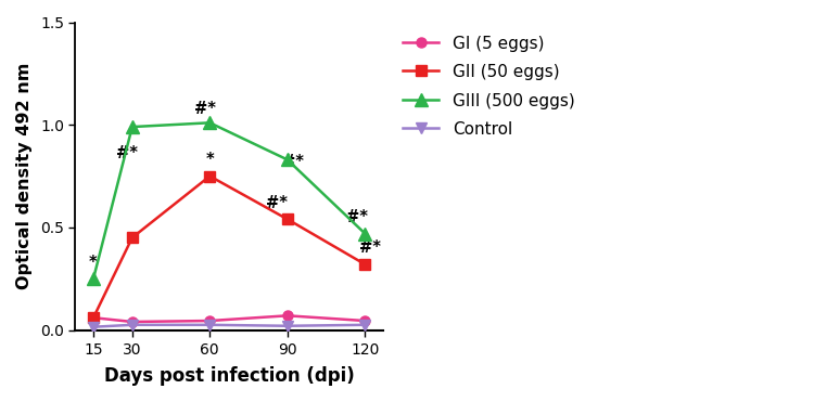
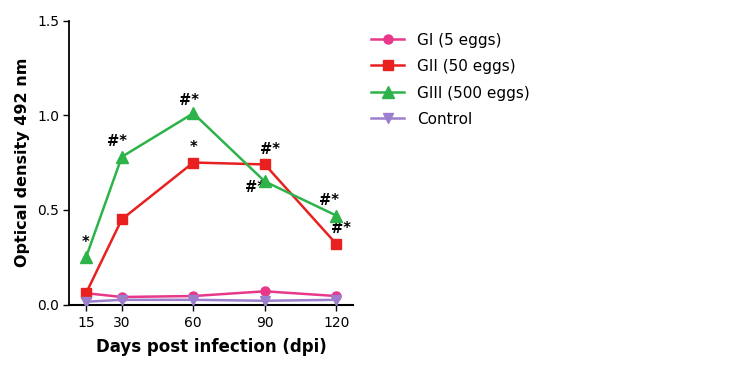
GIII (500 eggs)/30: 0.99 -> 0.78
GII (50 eggs)/90: 0.54 -> 0.74
GIII (500 eggs)/90: 0.83 -> 0.65
